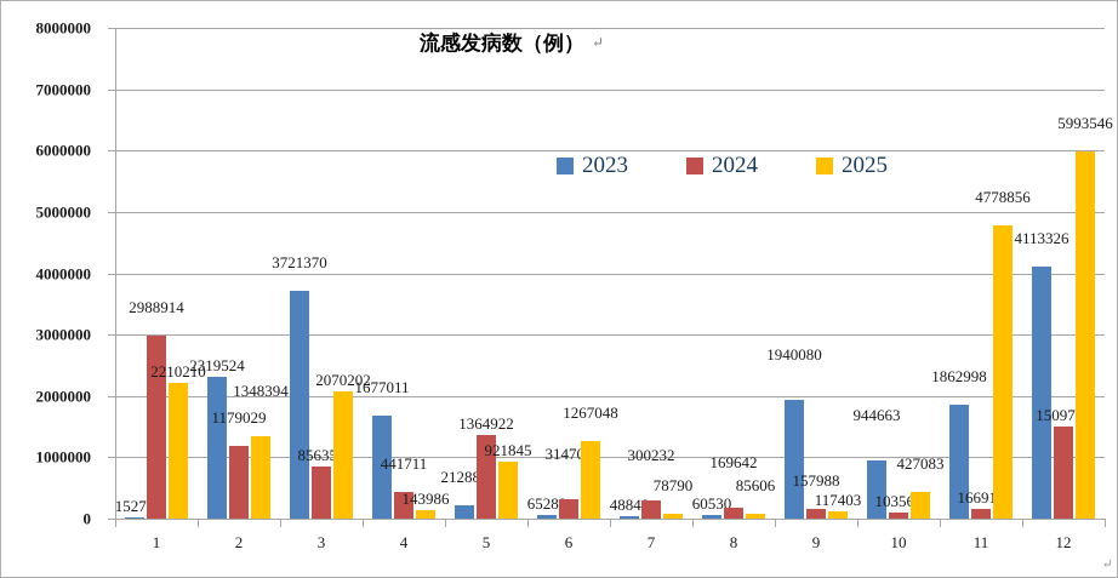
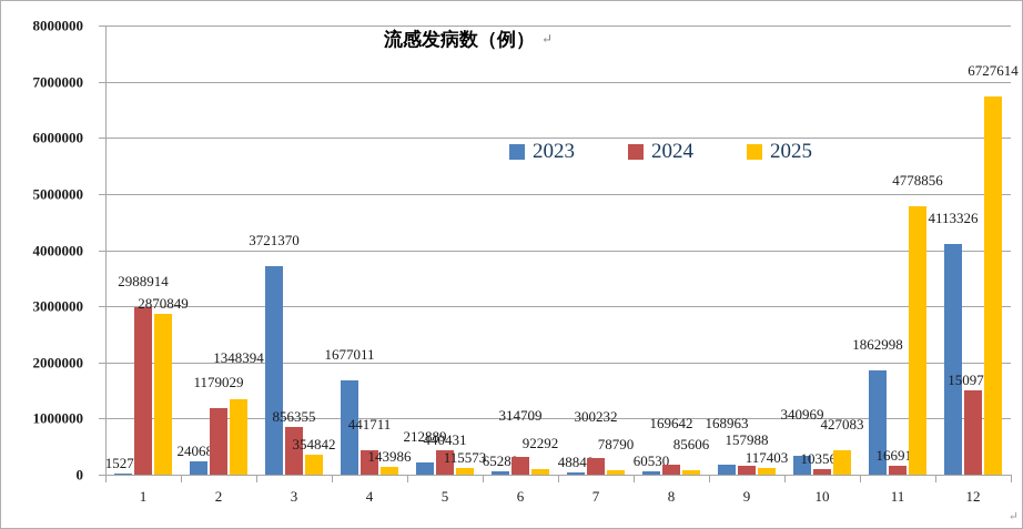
2025/1: 2210210 -> 2870849
2023/2: 2319524 -> 240687
2025/3: 2070202 -> 354842
2024/5: 1364922 -> 440431
2025/5: 921845 -> 115573
2025/6: 1267048 -> 92292
2023/9: 1940080 -> 168963
2023/10: 944663 -> 340969
2025/12: 5993546 -> 6727614
